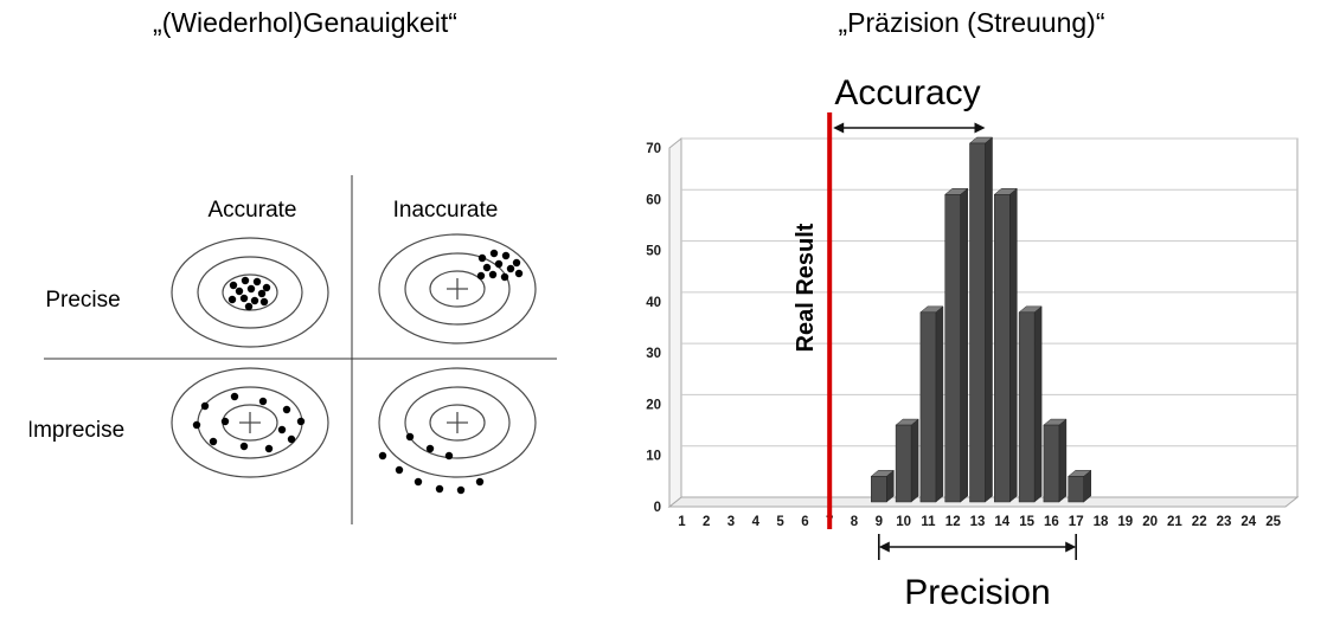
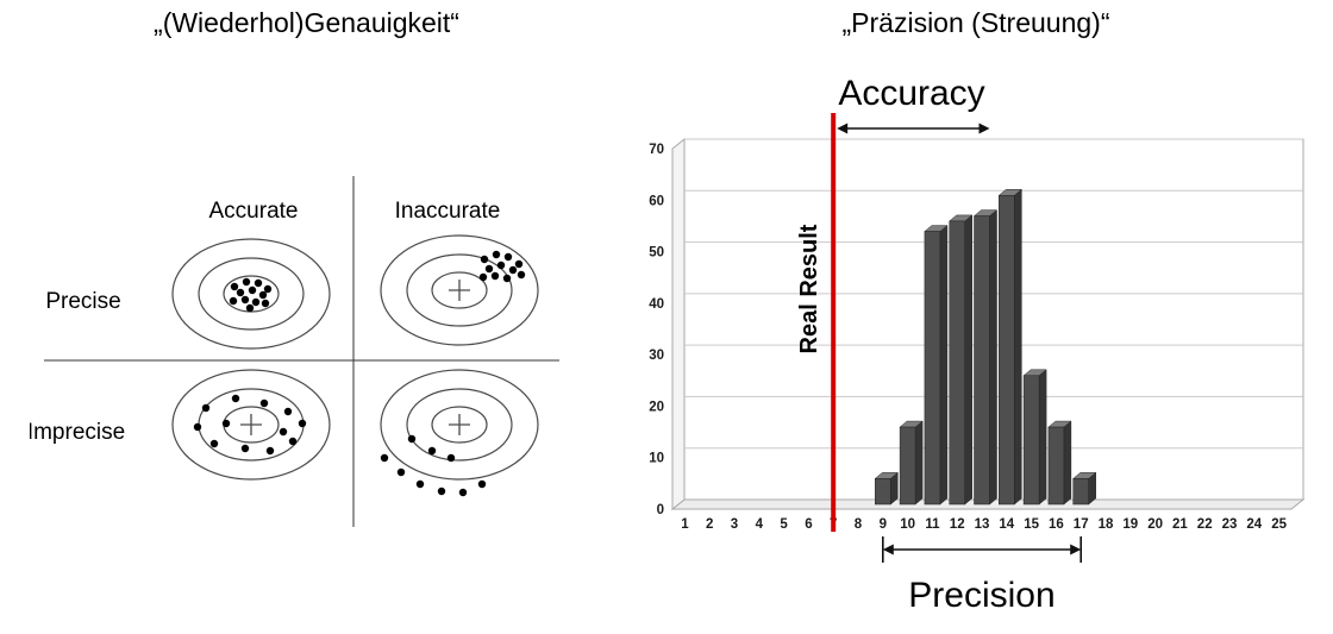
11: 37 -> 53
12: 60 -> 55
13: 70 -> 56
15: 37 -> 25
